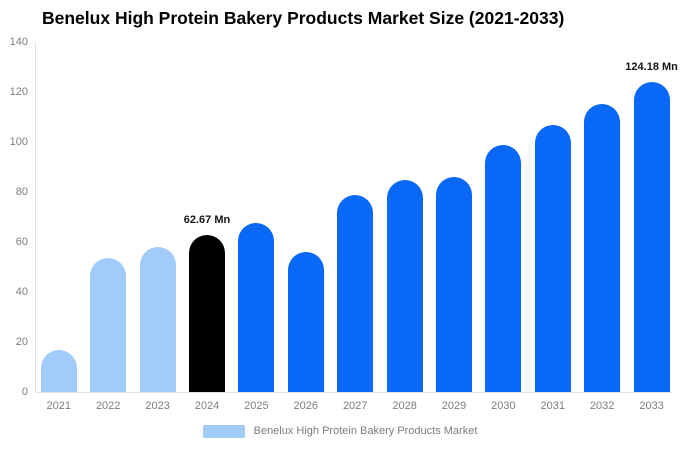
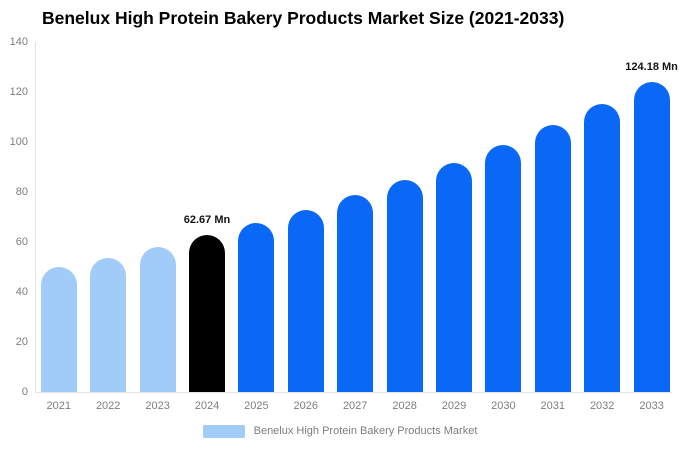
2021: 17 -> 50
2026: 56 -> 73
2029: 86 -> 92
